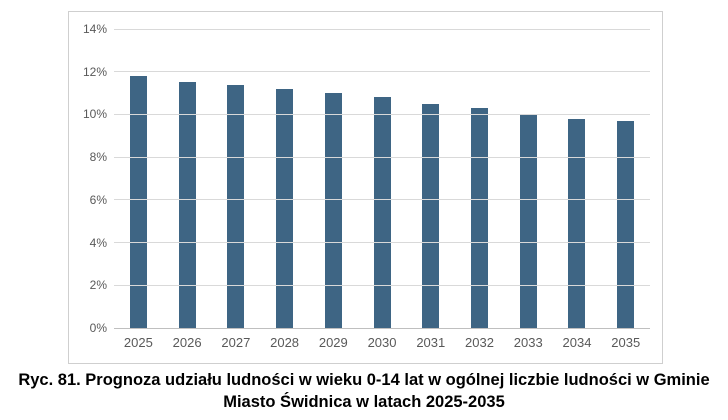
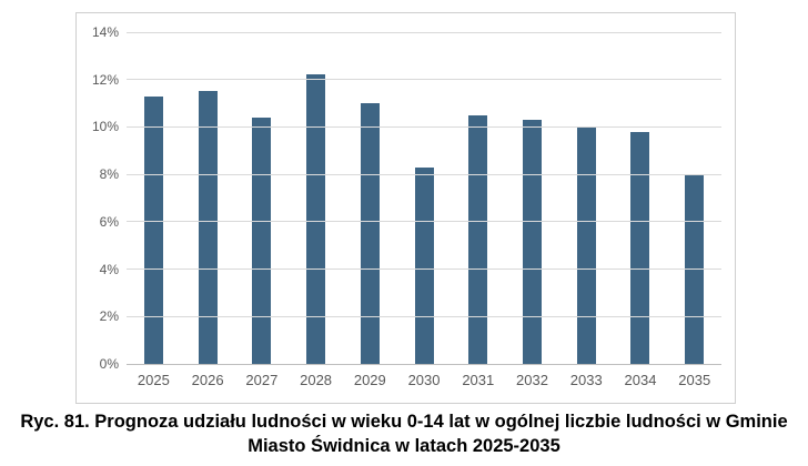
2025: 11.8% -> 11.3%
2027: 11.4% -> 10.4%
2028: 11.2% -> 12.2%
2030: 10.8% -> 8.3%
2035: 9.7% -> 8.0%
